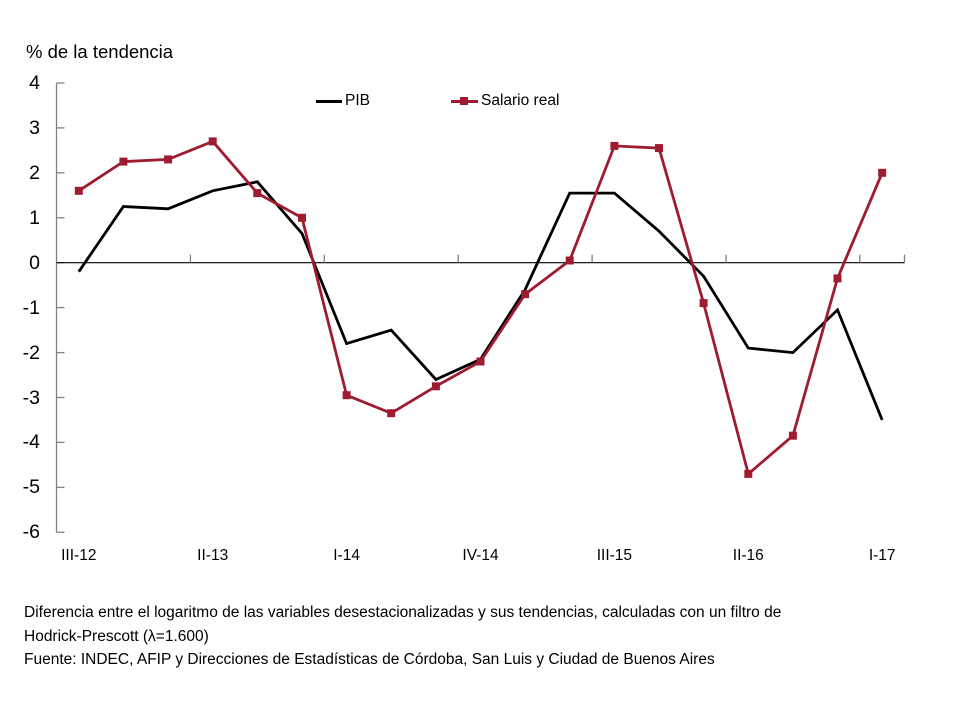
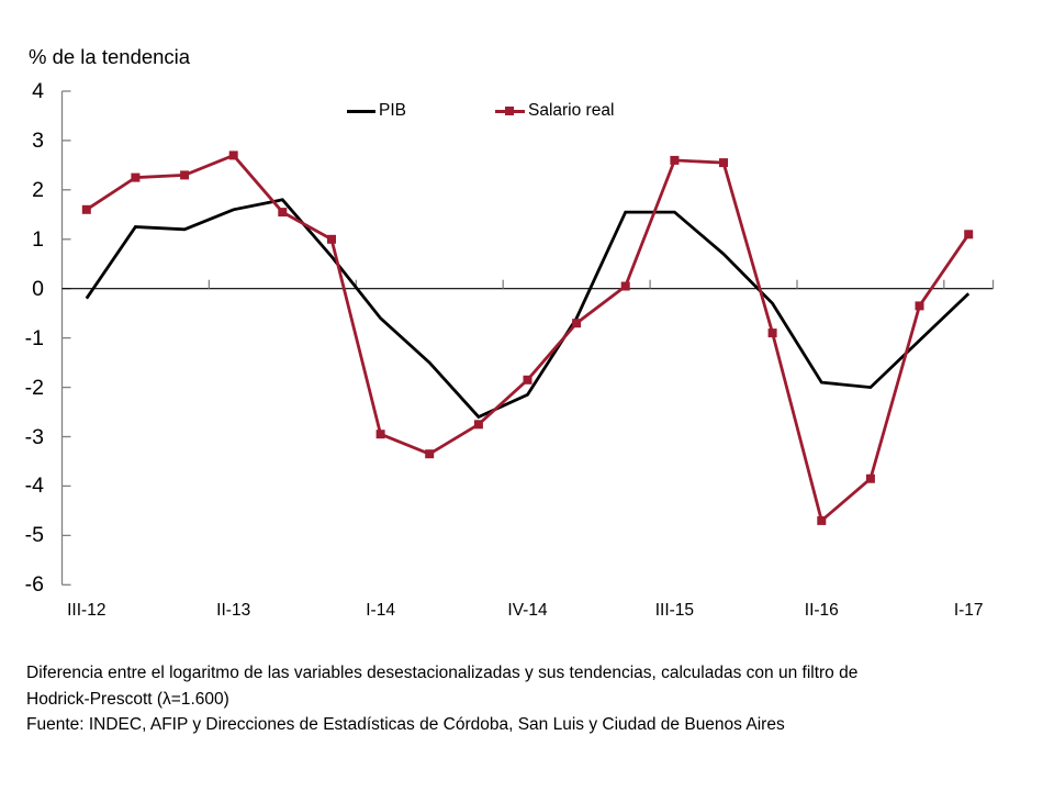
PIB/I-14: -1.8 -> -0.6
Salario real/IV-14: -2.2 -> -1.9
PIB/I-17: -3.5 -> -0.1
Salario real/I-17: 2.0 -> 1.1
